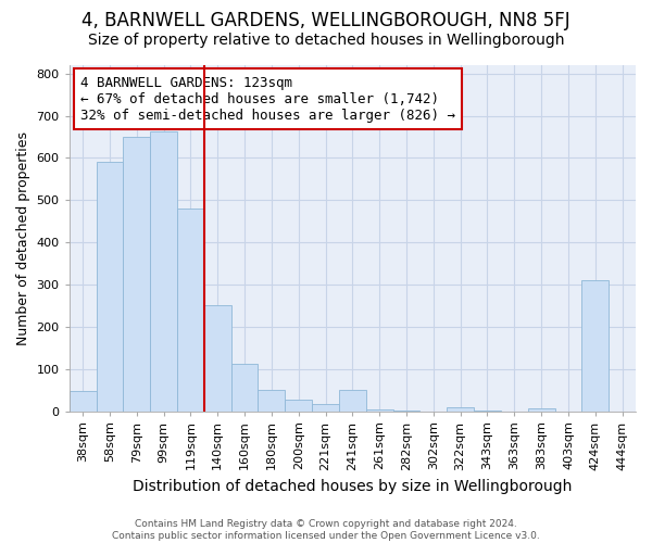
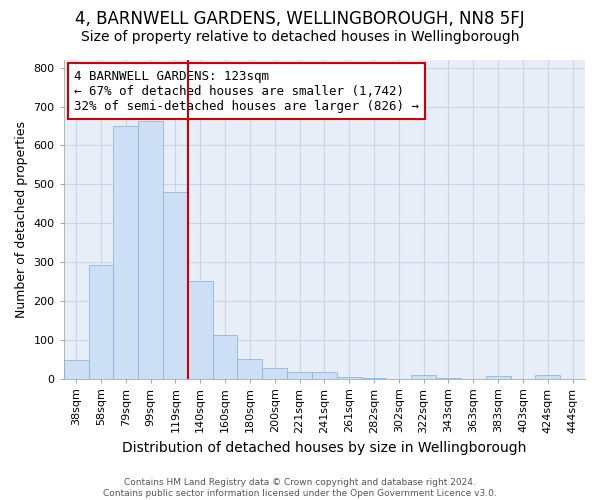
58sqm: 590 -> 293
241sqm: 50 -> 17
424sqm: 310 -> 8
